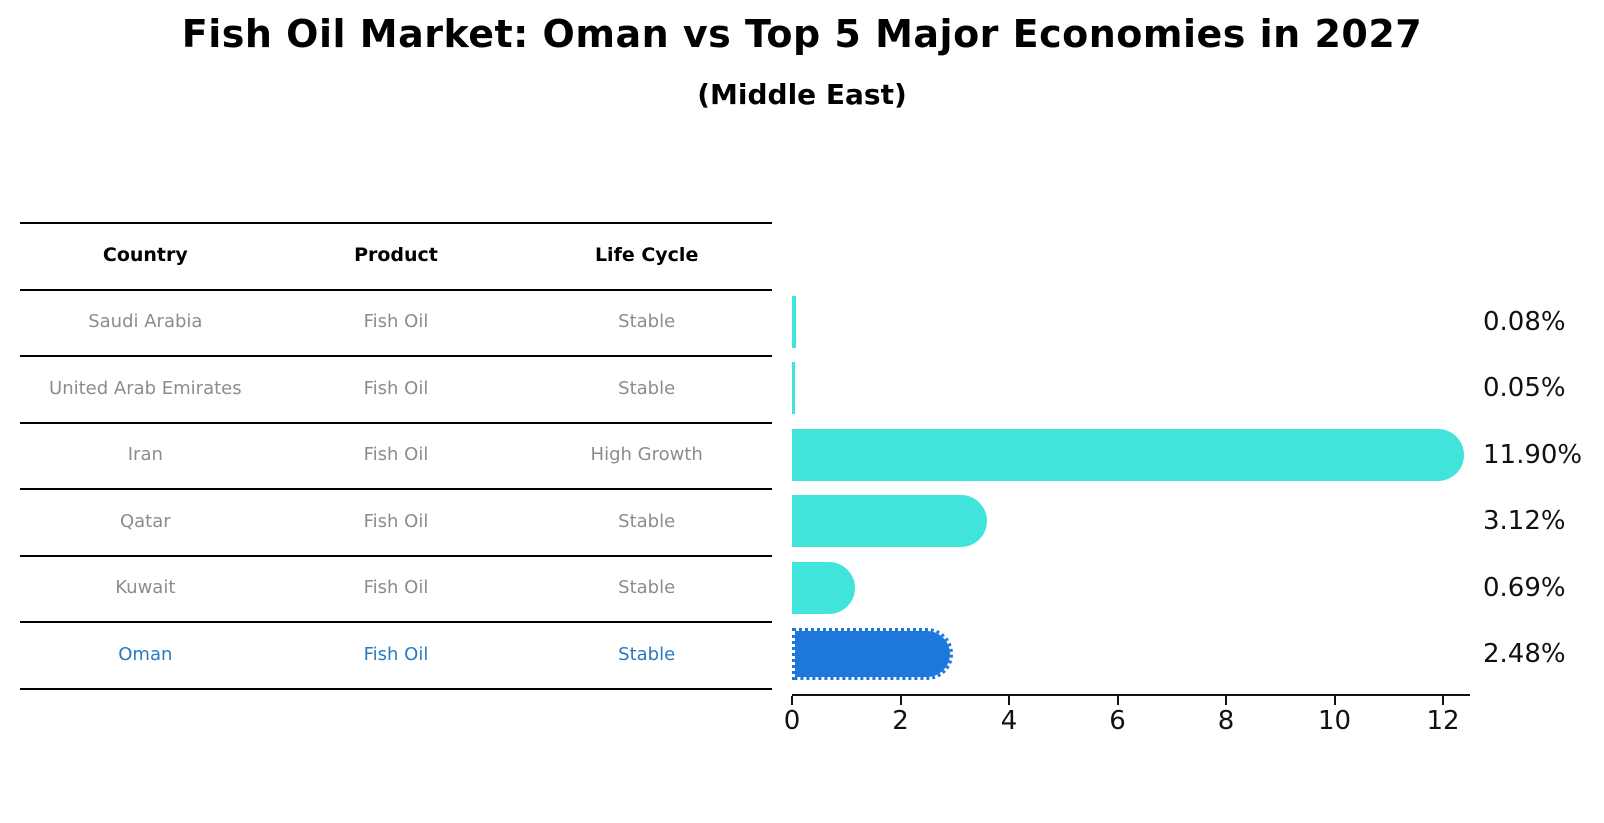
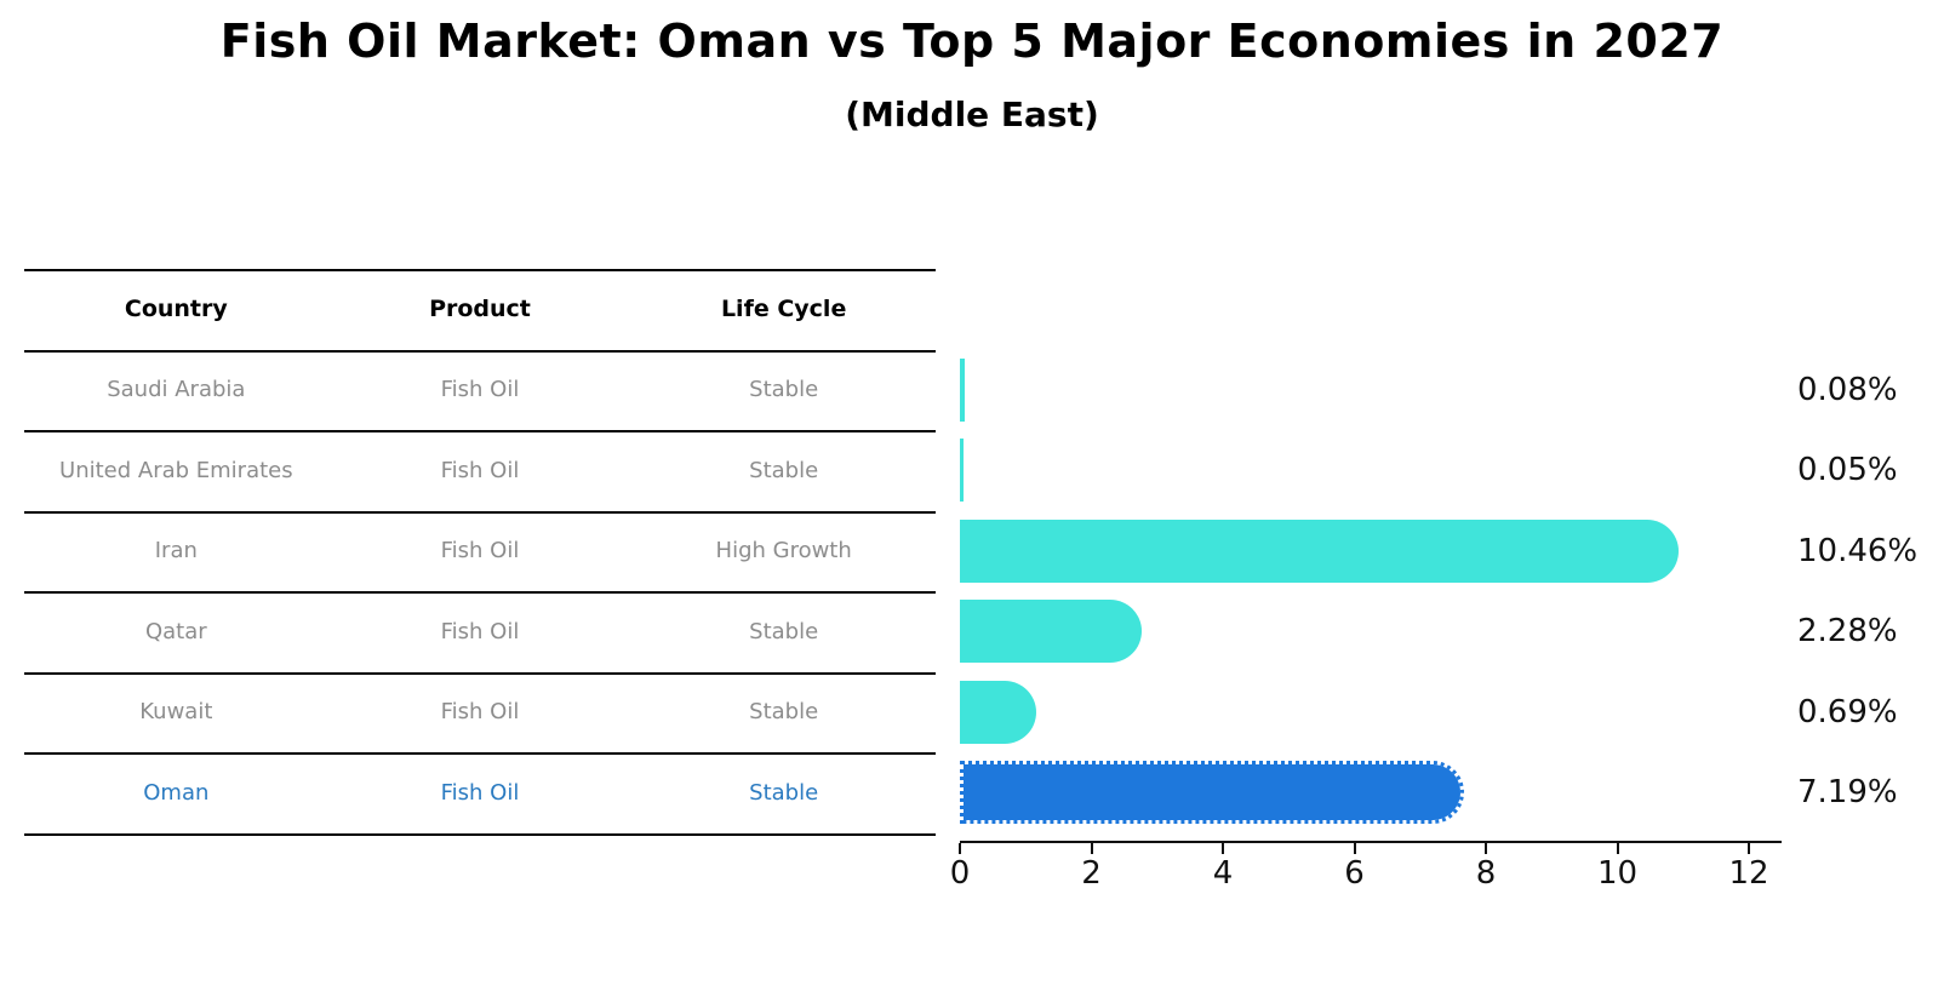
Iran: 11.90% -> 10.46%
Qatar: 3.12% -> 2.28%
Oman: 2.48% -> 7.19%
